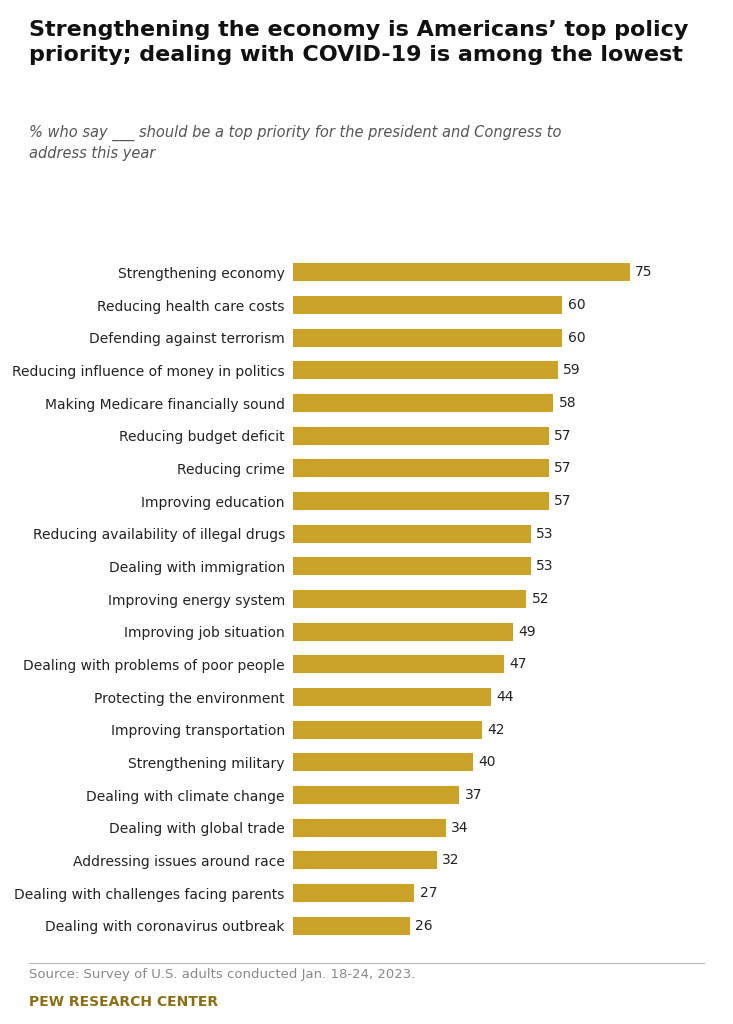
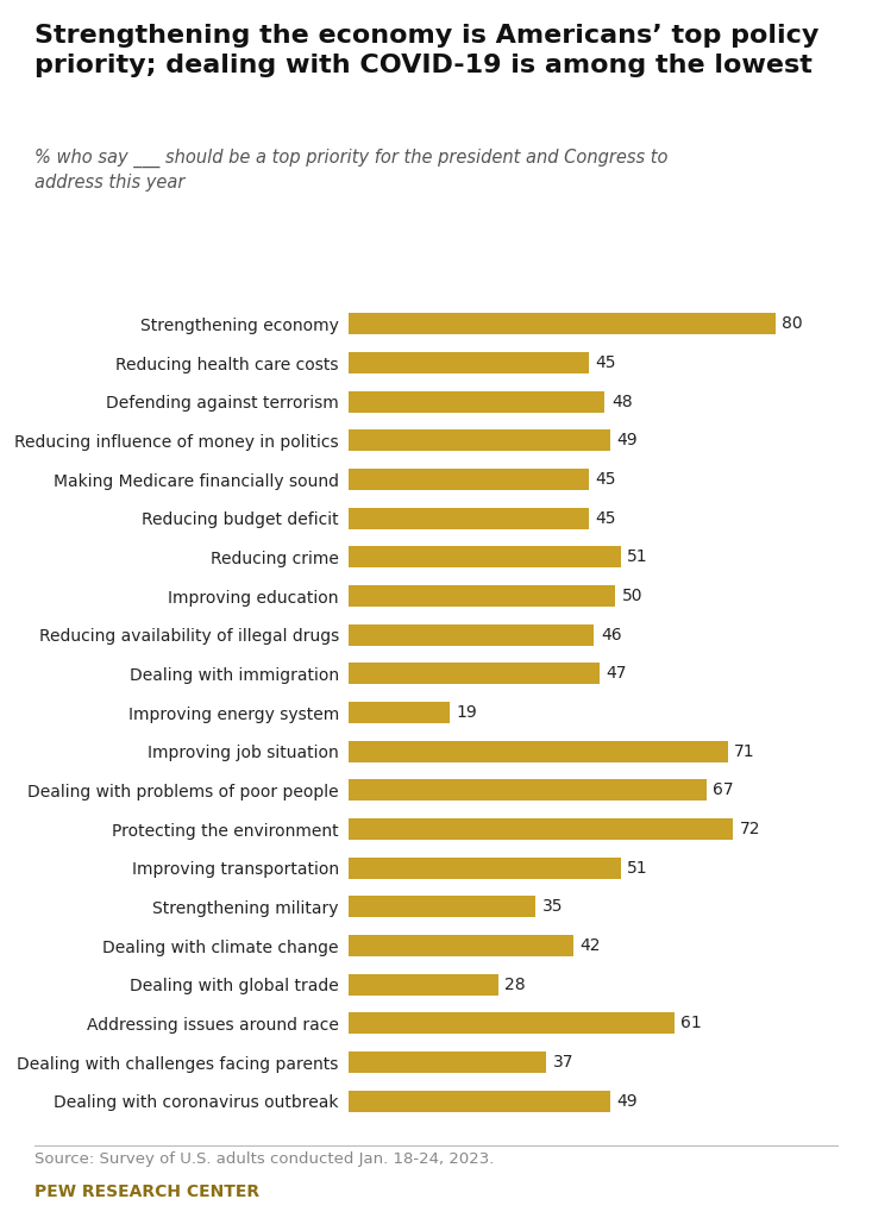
Strengthening economy: 75 -> 80
Reducing health care costs: 60 -> 45
Defending against terrorism: 60 -> 48
Reducing influence of money in politics: 59 -> 49
Making Medicare financially sound: 58 -> 45
Reducing budget deficit: 57 -> 45
Reducing crime: 57 -> 51
Improving education: 57 -> 50
Reducing availability of illegal drugs: 53 -> 46
Dealing with immigration: 53 -> 47
Improving energy system: 52 -> 19
Improving job situation: 49 -> 71
Dealing with problems of poor people: 47 -> 67
Protecting the environment: 44 -> 72
Improving transportation: 42 -> 51
Strengthening military: 40 -> 35
Dealing with climate change: 37 -> 42
Dealing with global trade: 34 -> 28
Addressing issues around race: 32 -> 61
Dealing with challenges facing parents: 27 -> 37
Dealing with coronavirus outbreak: 26 -> 49
